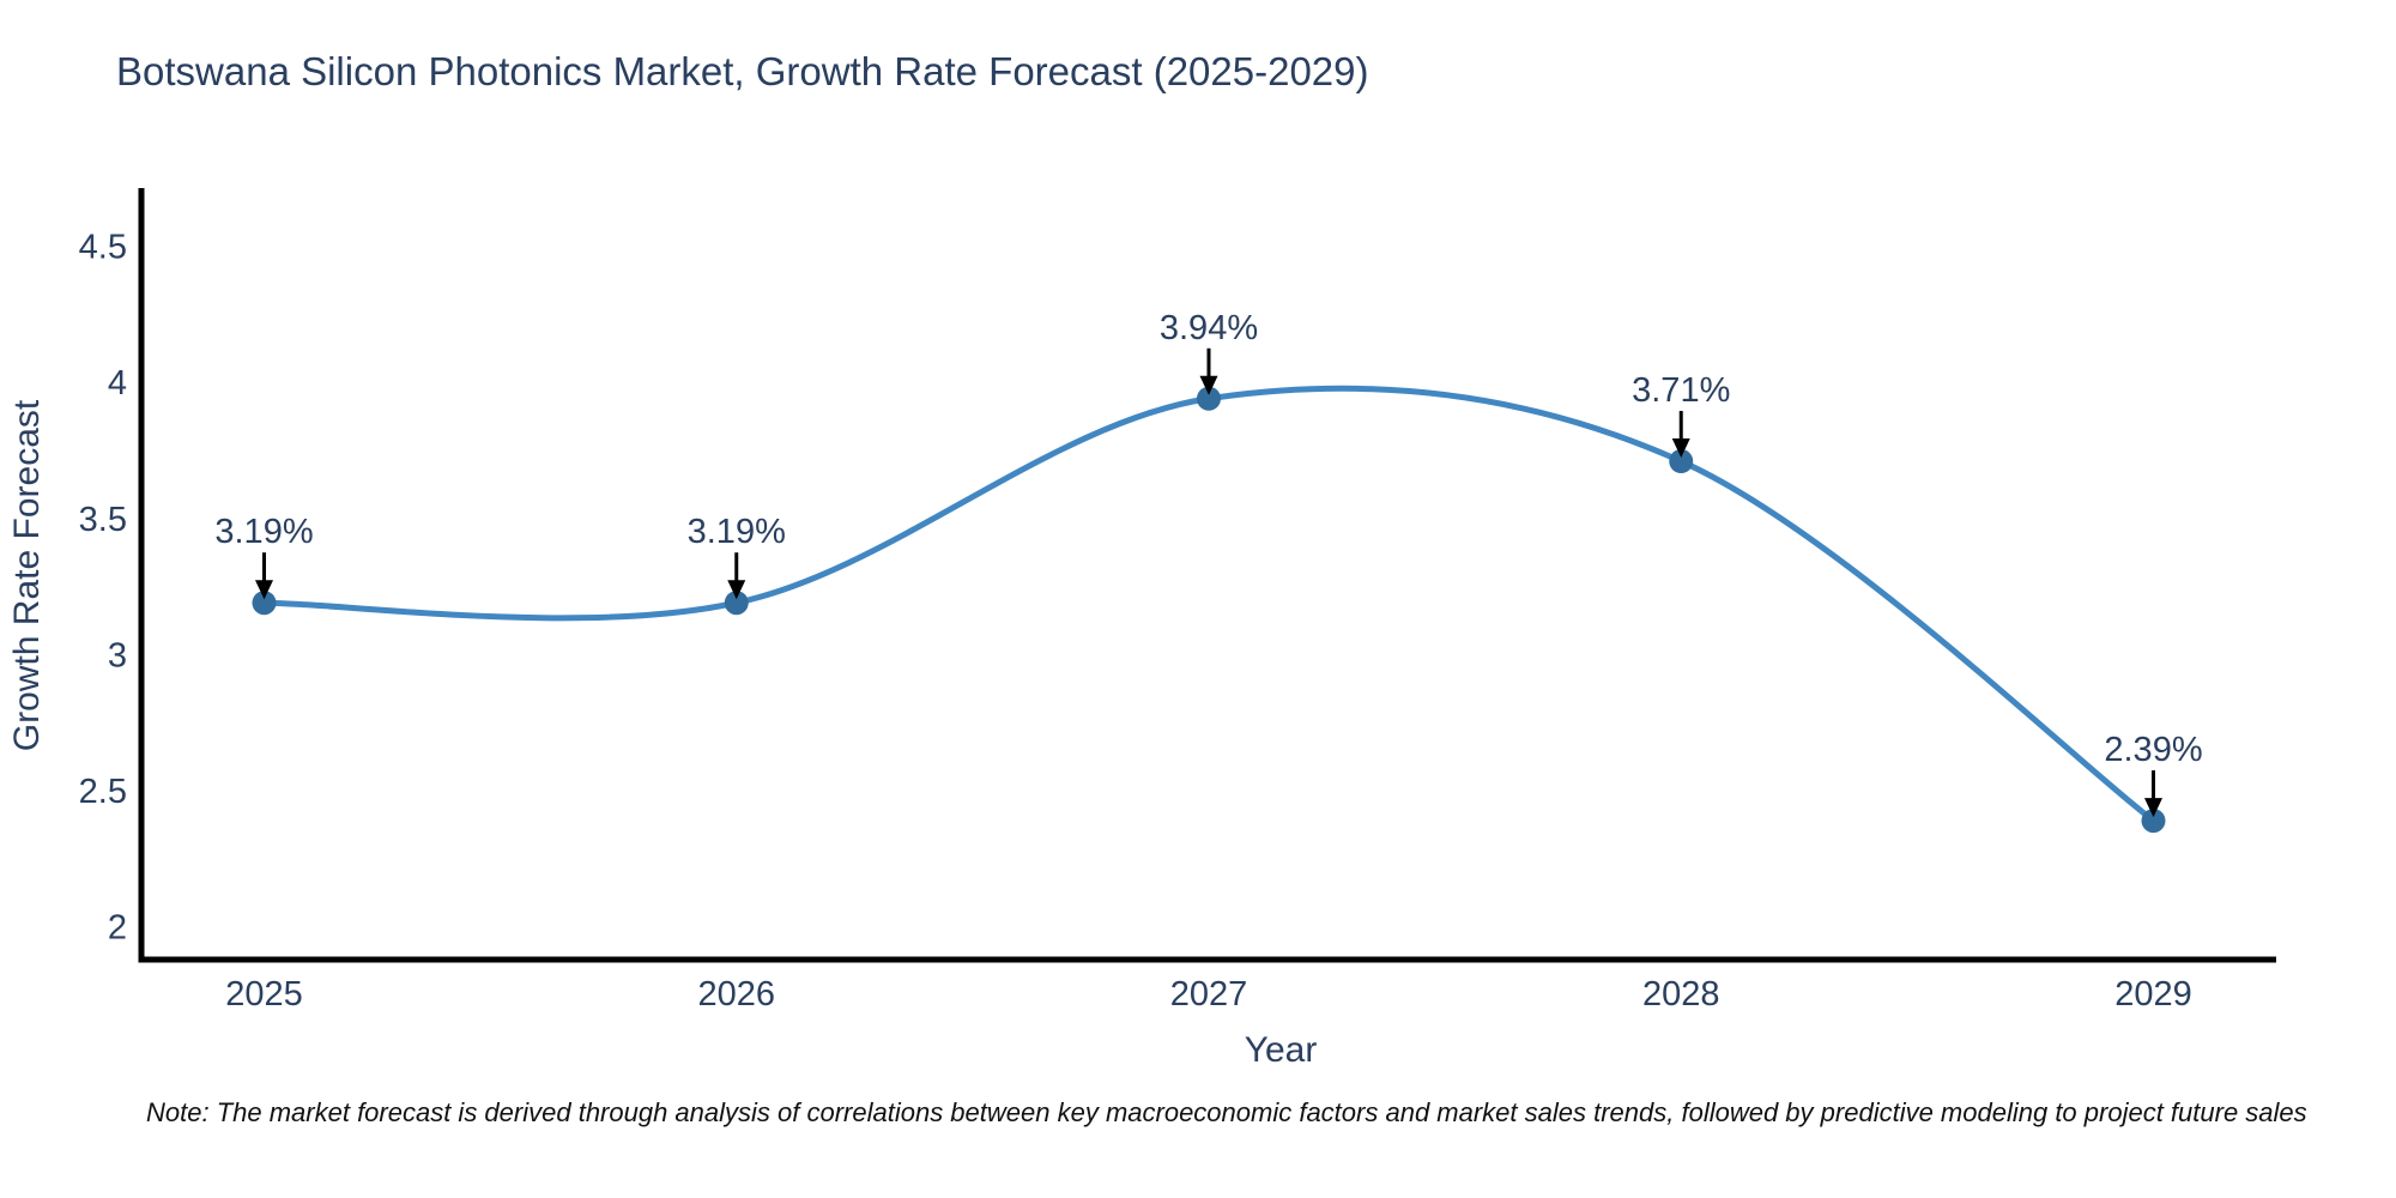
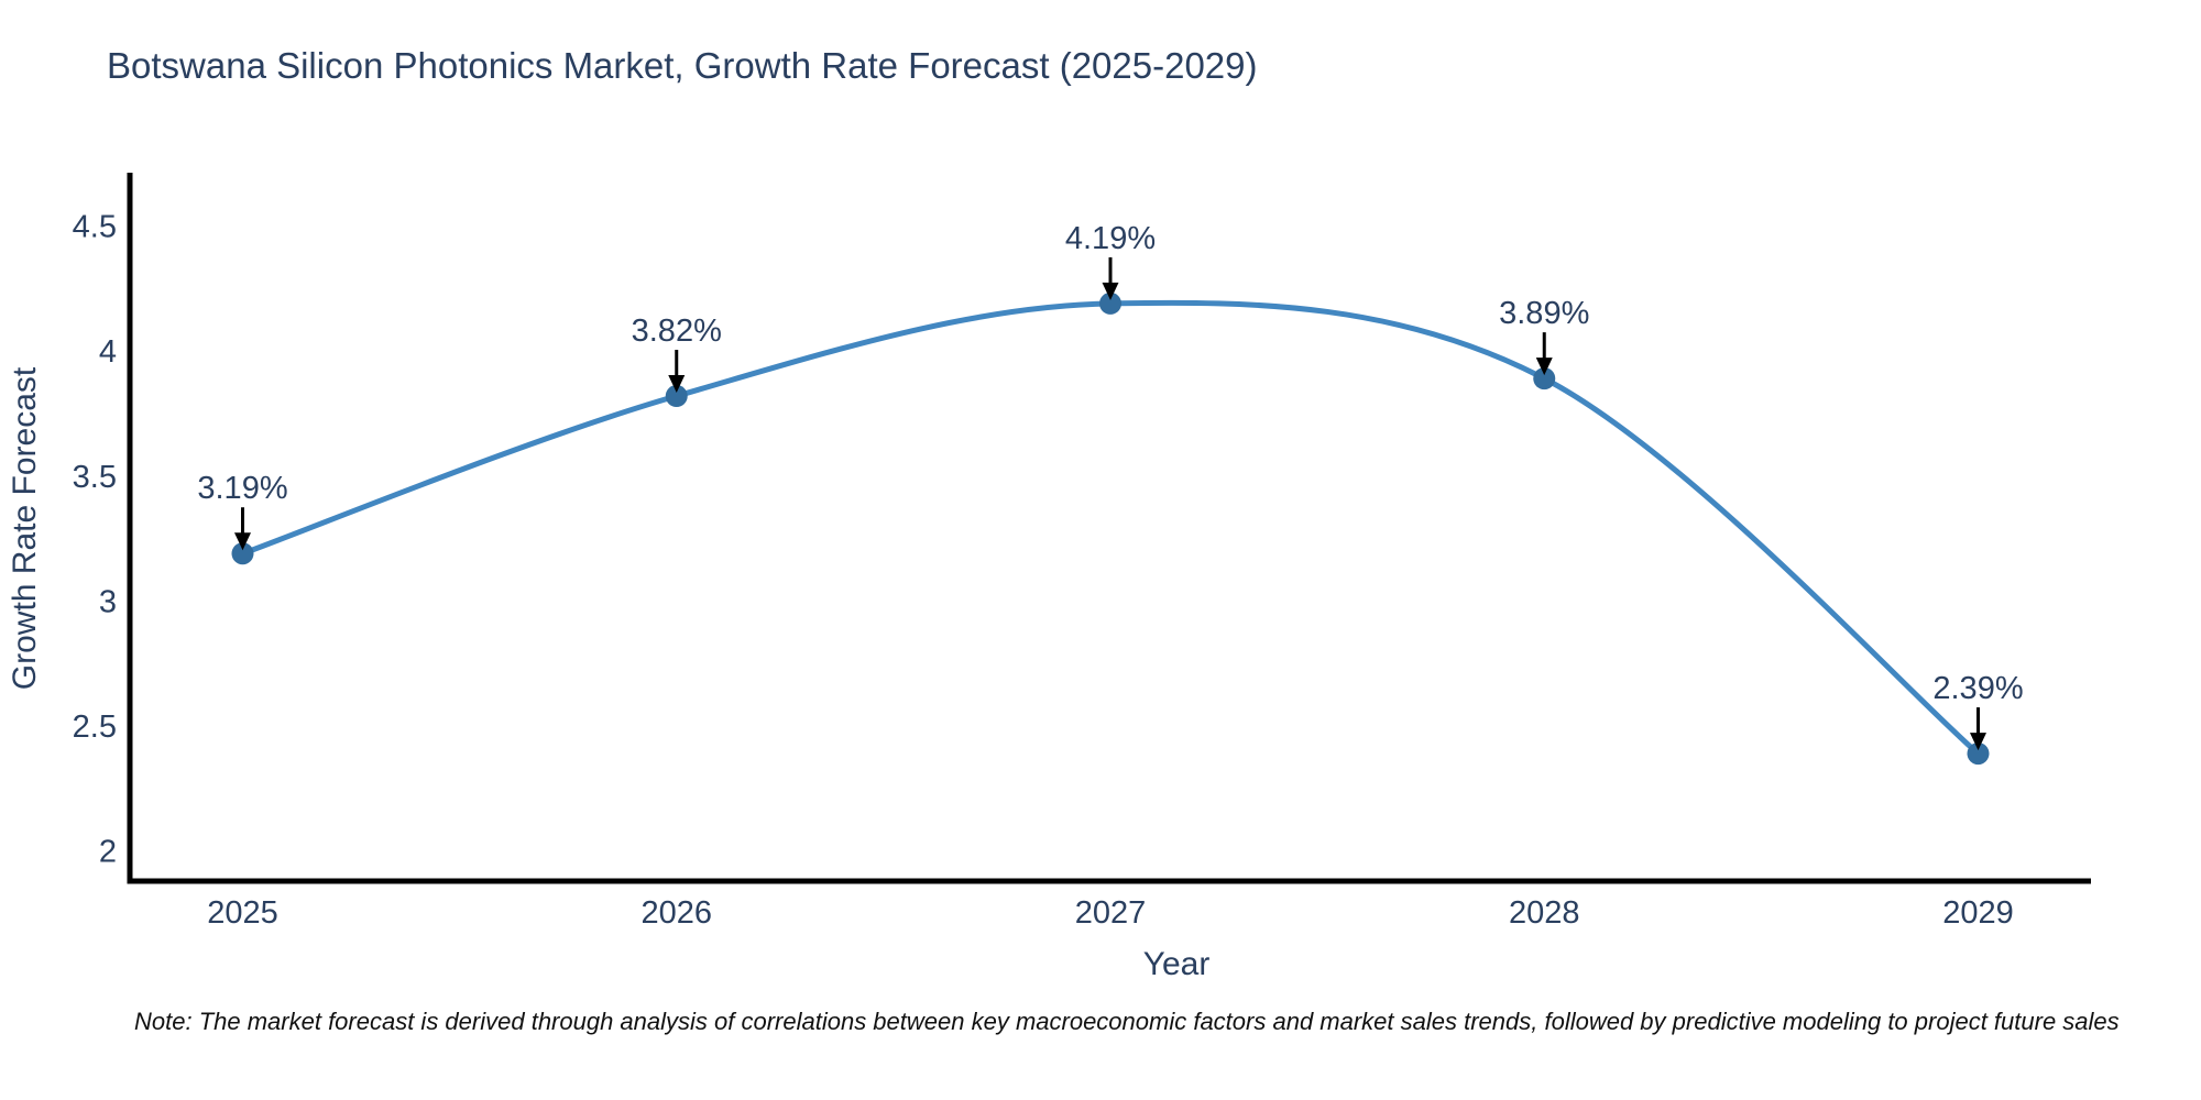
2026: 3.19% -> 3.82%
2027: 3.94% -> 4.19%
2028: 3.71% -> 3.89%
